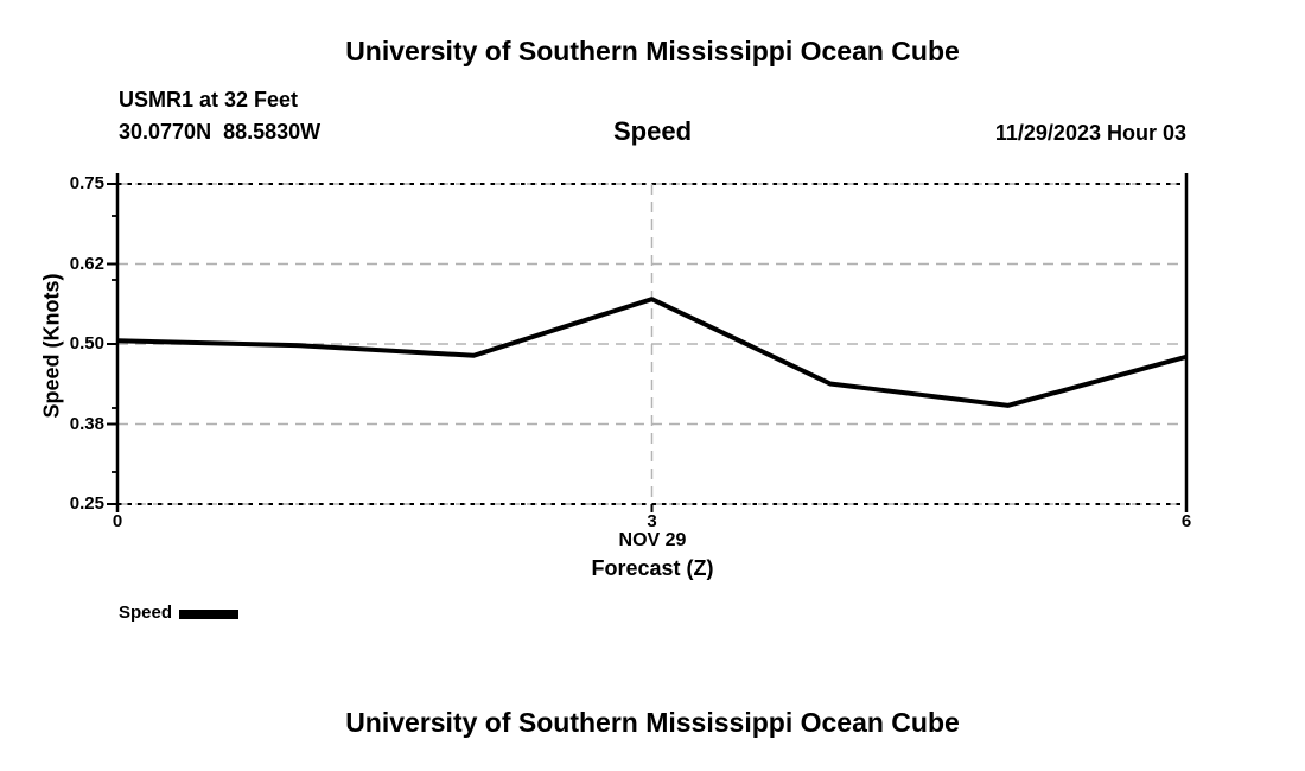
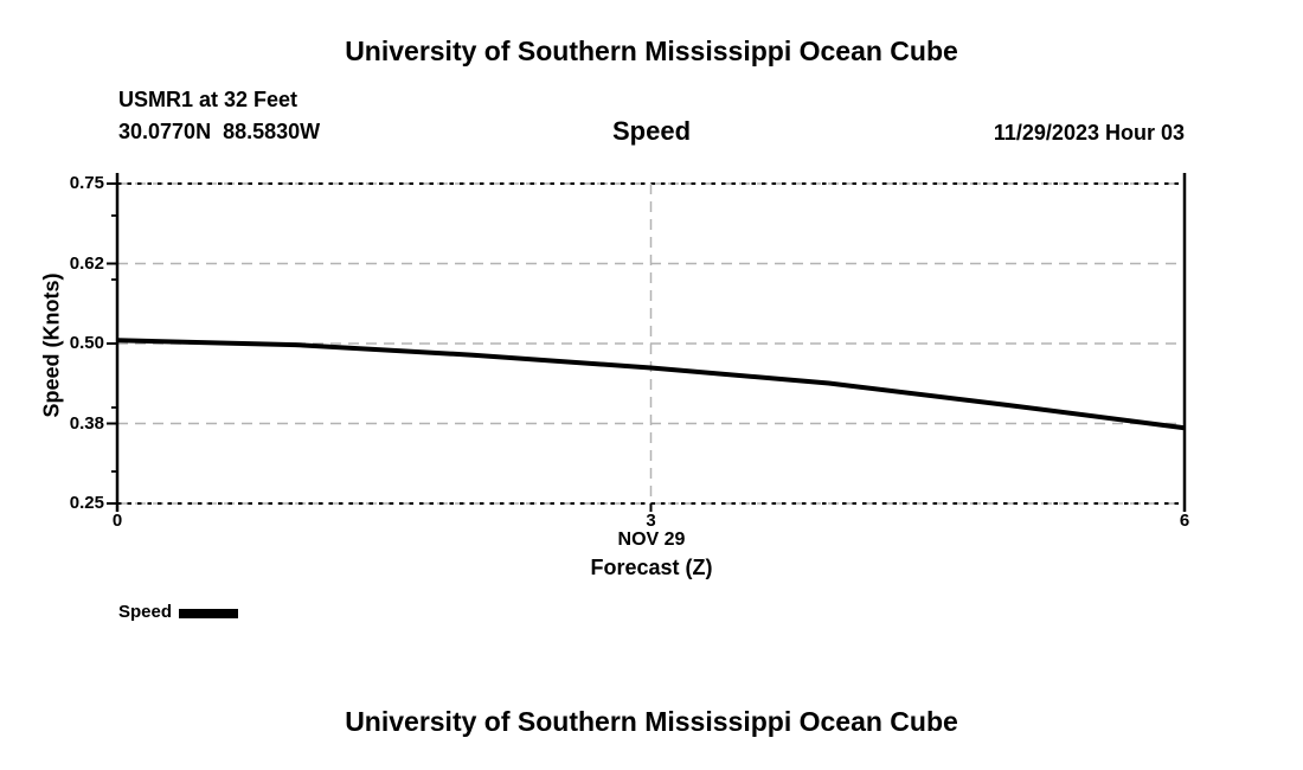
3: 0.57 -> 0.46
6: 0.48 -> 0.37
